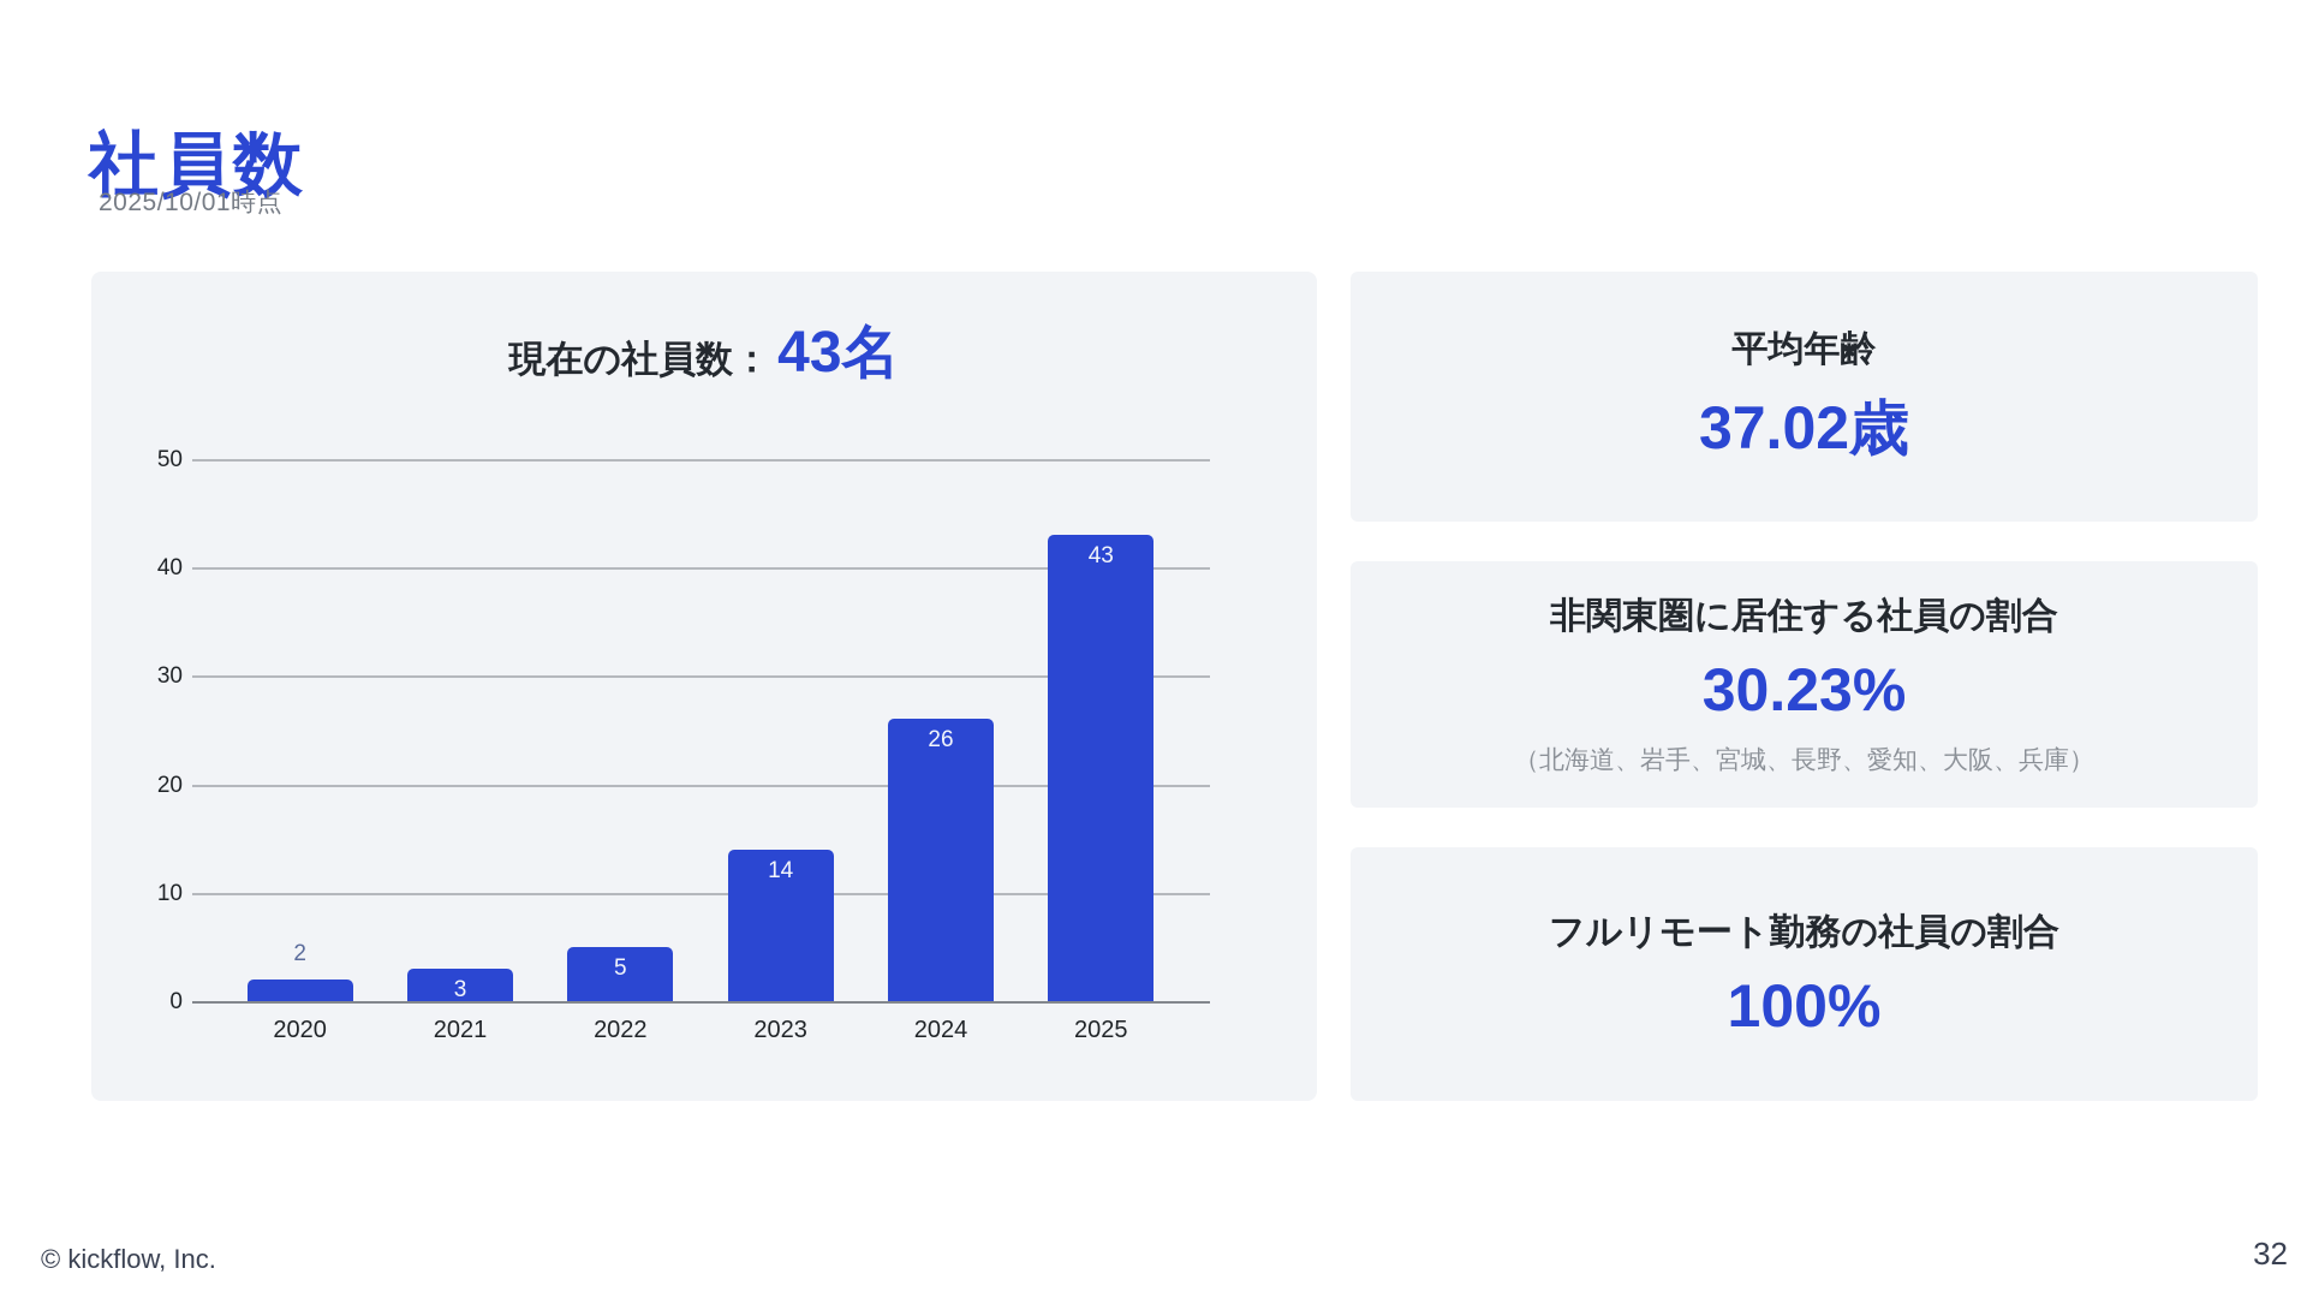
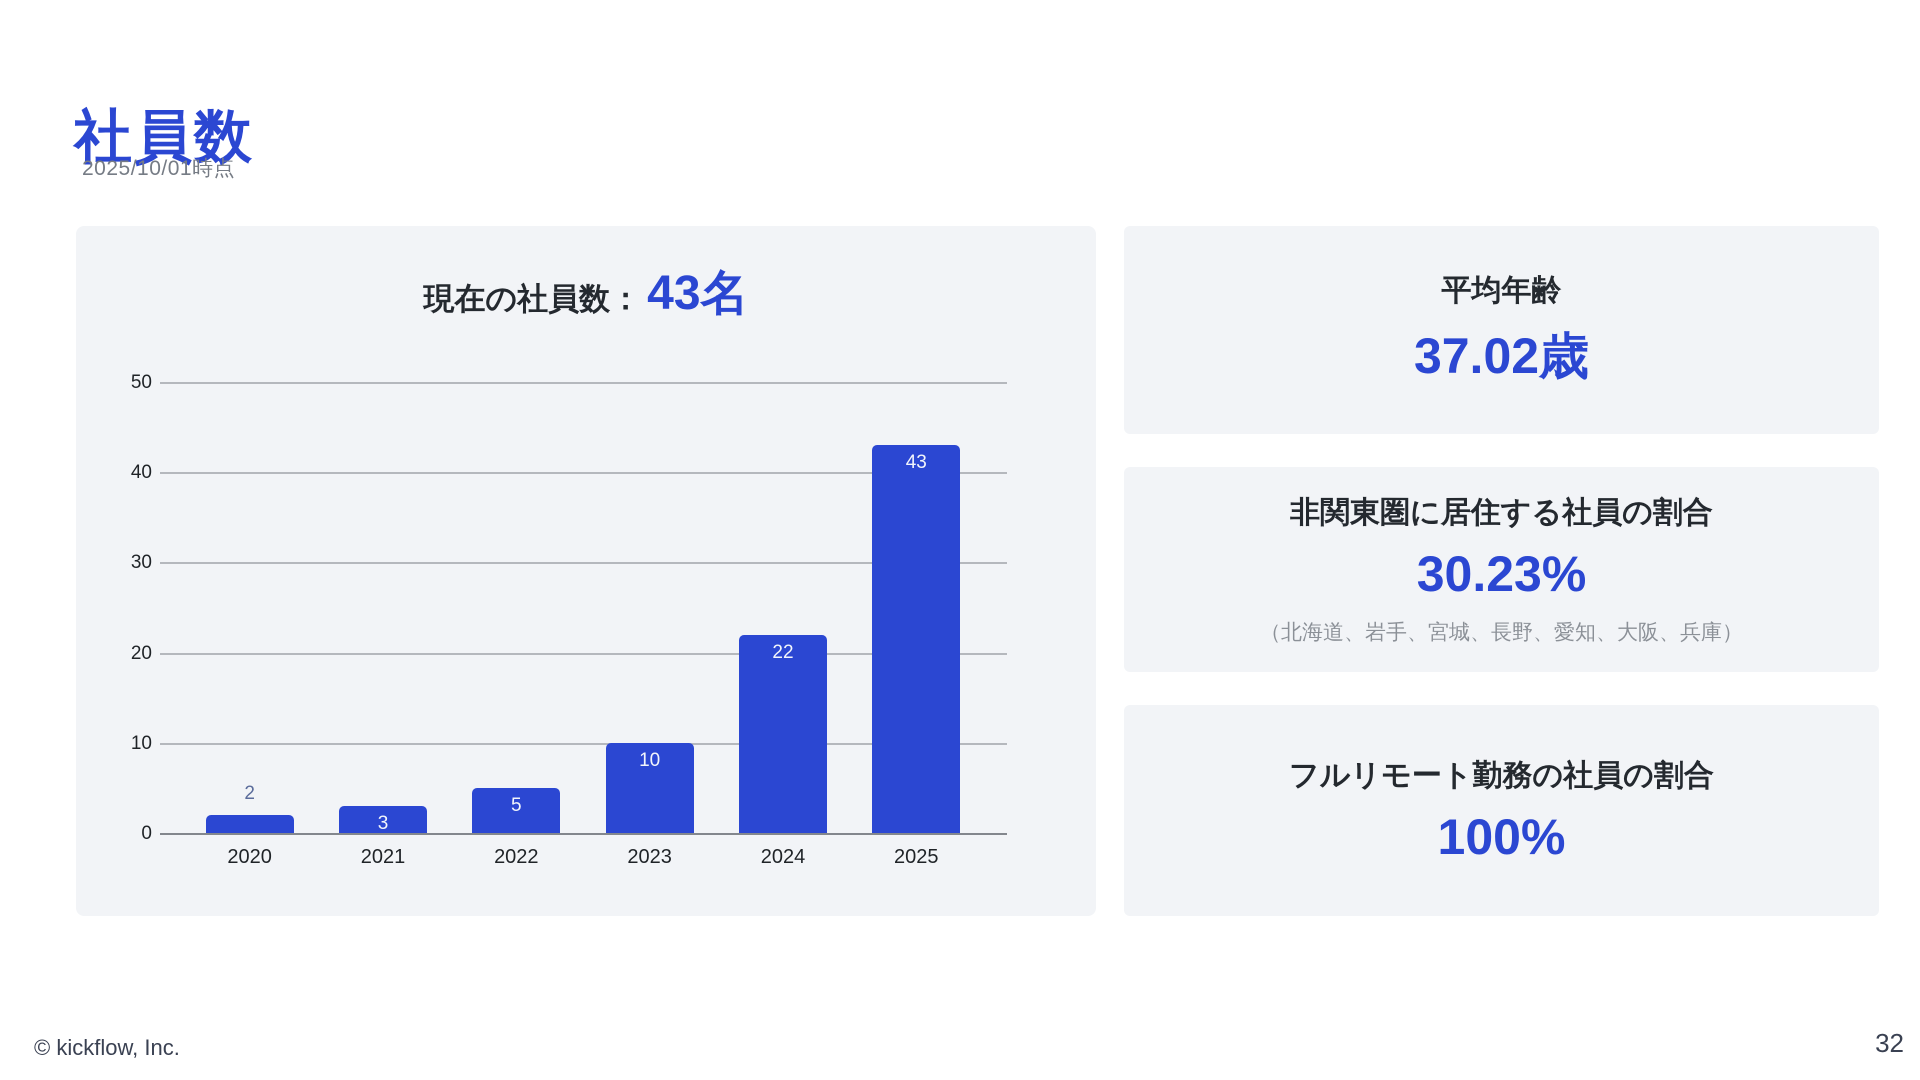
2023: 14 -> 10
2024: 26 -> 22
